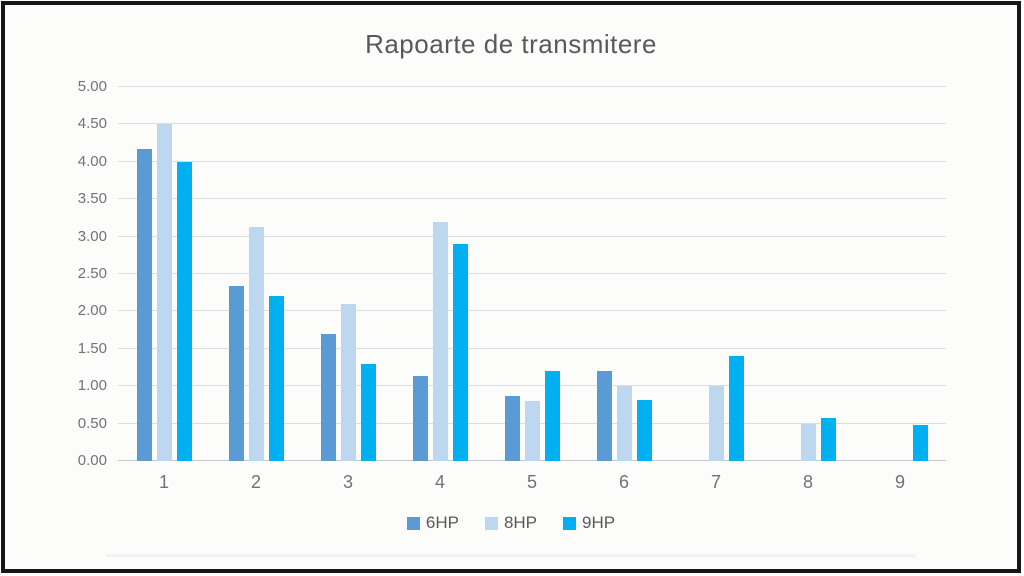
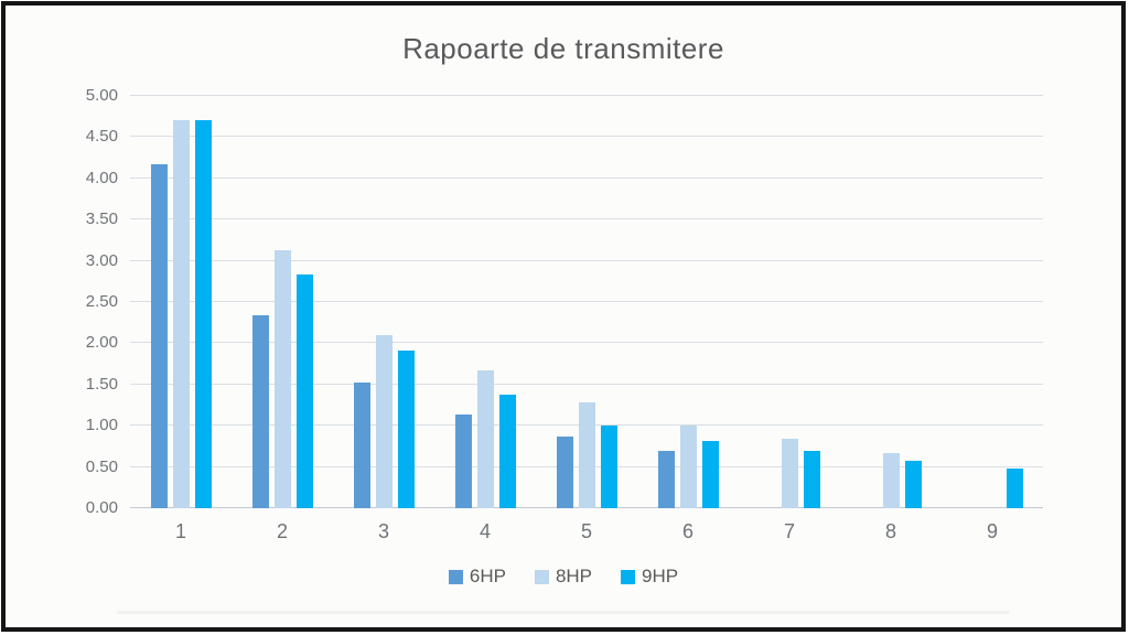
8HP/1: 4.5 -> 4.7
9HP/1: 4.0 -> 4.7
9HP/2: 2.2 -> 2.8
6HP/3: 1.7 -> 1.5
9HP/3: 1.3 -> 1.9
8HP/4: 3.2 -> 1.7
9HP/4: 2.9 -> 1.4
8HP/5: 0.8 -> 1.3
9HP/5: 1.2 -> 1.0
6HP/6: 1.2 -> 0.7
8HP/7: 1.0 -> 0.8
9HP/7: 1.4 -> 0.7
8HP/8: 0.5 -> 0.7
